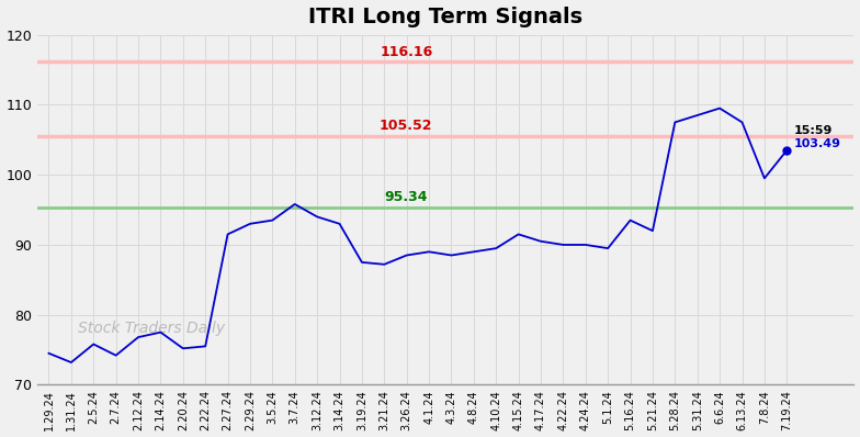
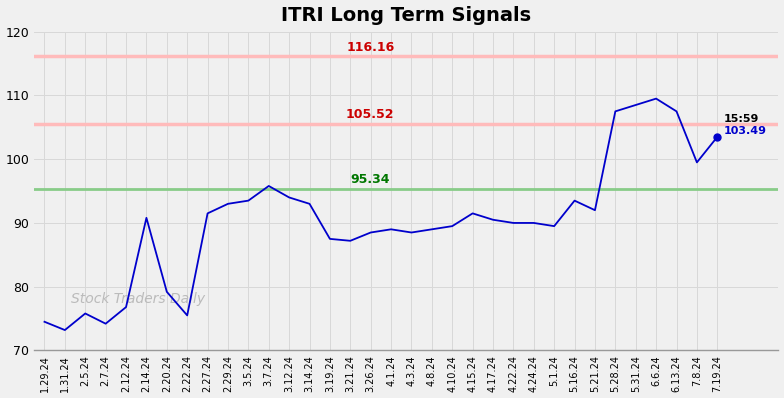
2.14.24: 77.5 -> 90.8
2.20.24: 75.2 -> 79.2
